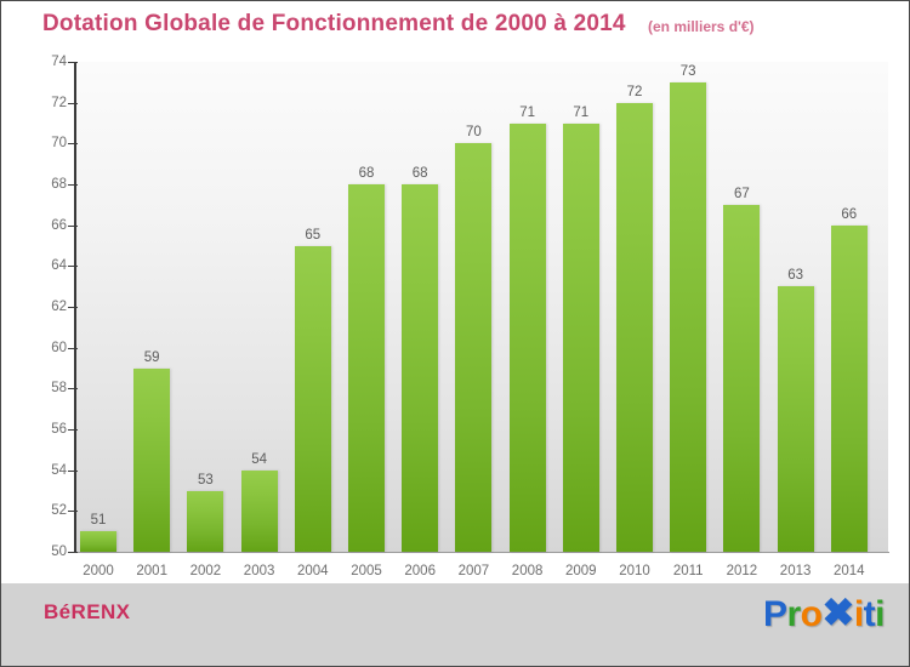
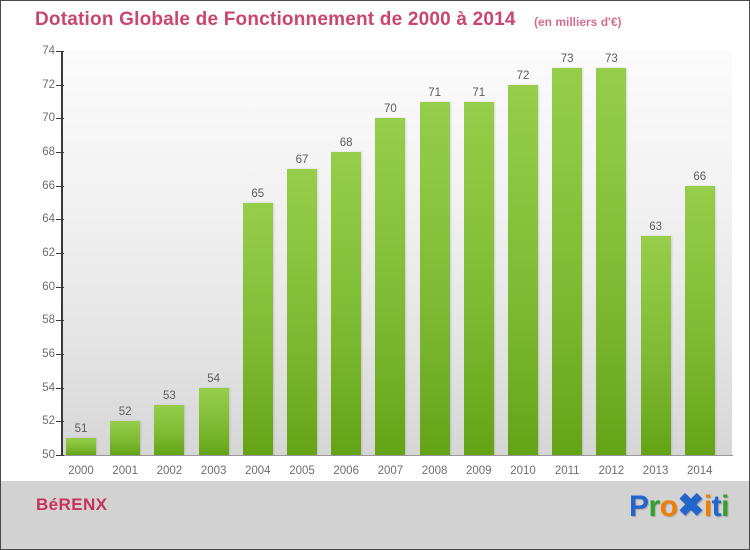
2001: 59 -> 52
2005: 68 -> 67
2012: 67 -> 73
